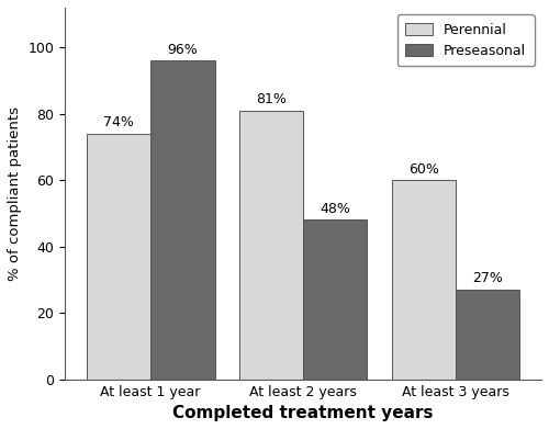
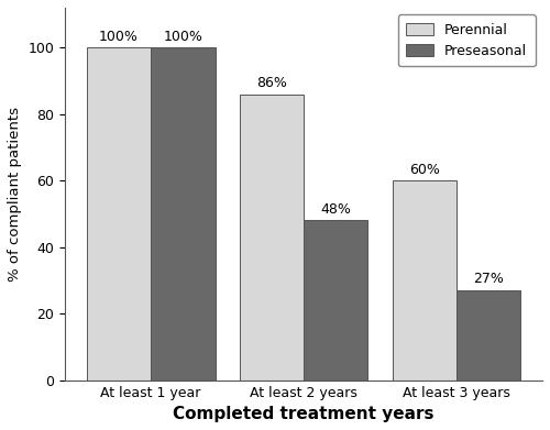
Perennial/At least 1 year: 74% -> 100%
Preseasonal/At least 1 year: 96% -> 100%
Perennial/At least 2 years: 81% -> 86%
